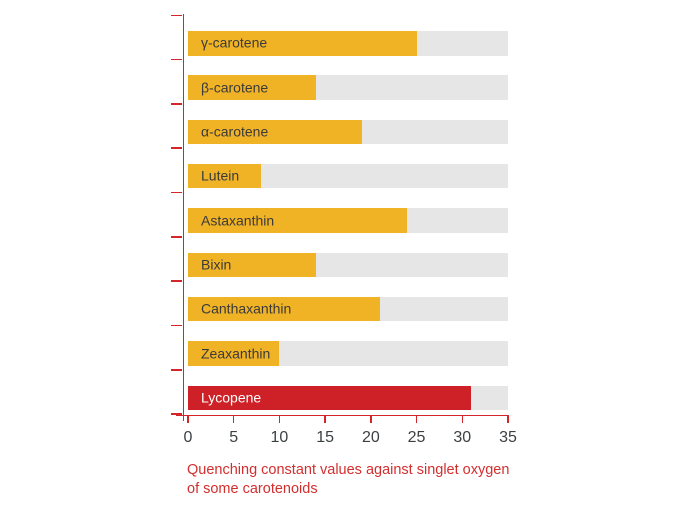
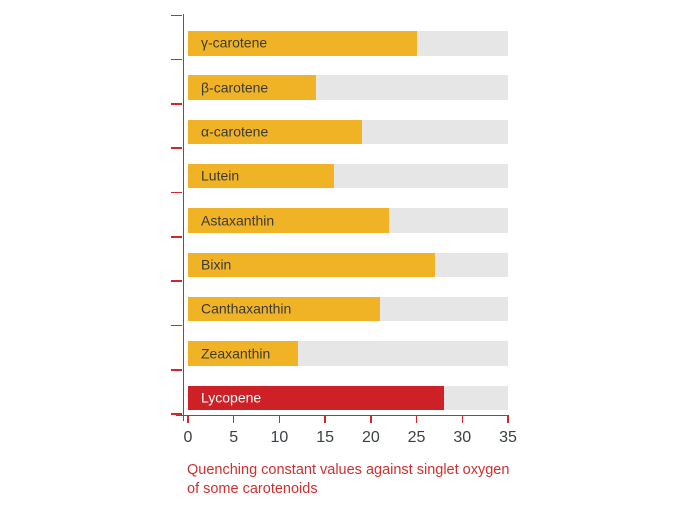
Lutein: 8 -> 16
Astaxanthin: 24 -> 22
Bixin: 14 -> 27
Zeaxanthin: 10 -> 12
Lycopene: 31 -> 28
